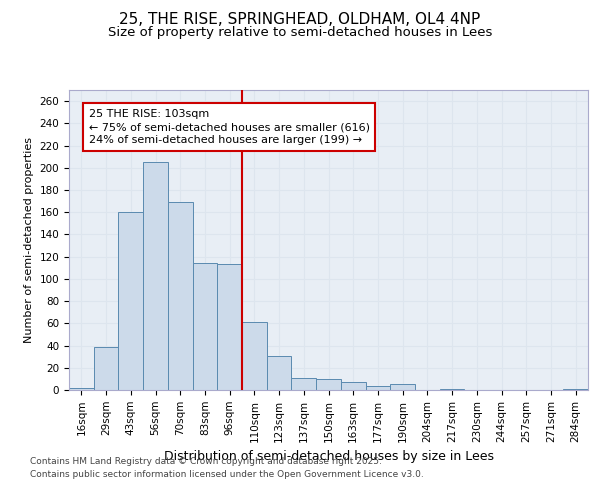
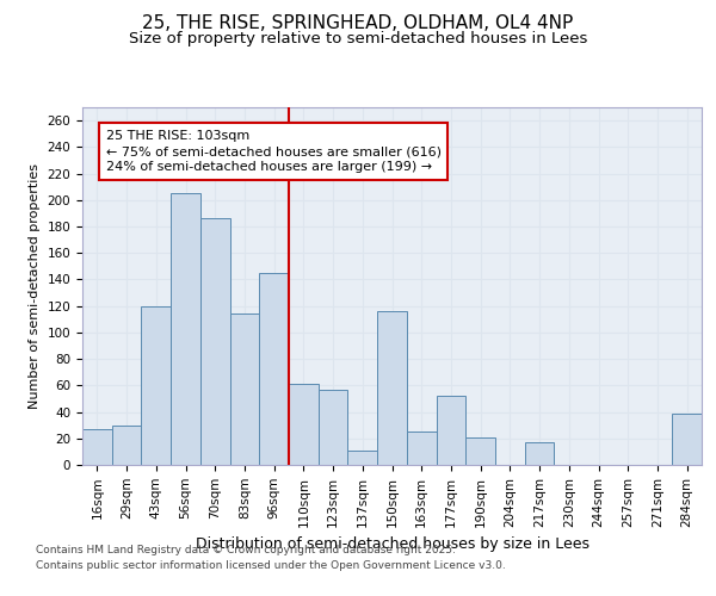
16sqm: 2 -> 27
29sqm: 39 -> 30
43sqm: 160 -> 120
70sqm: 169 -> 186
96sqm: 113 -> 145
123sqm: 31 -> 57
150sqm: 10 -> 116
163sqm: 7 -> 25
177sqm: 4 -> 52
190sqm: 5 -> 21
217sqm: 1 -> 17
284sqm: 1 -> 39
